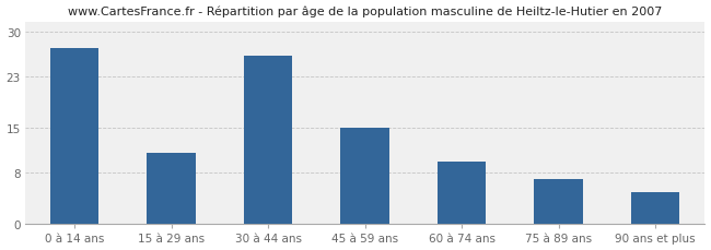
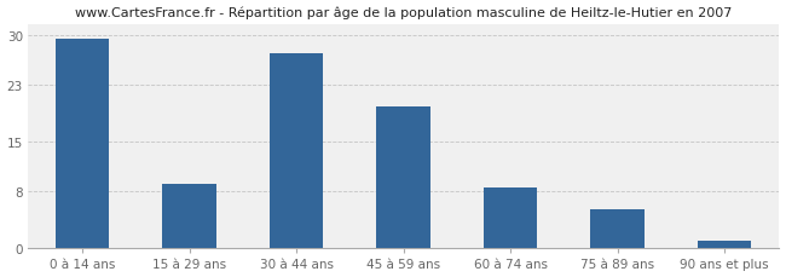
0 à 14 ans: 27.4 -> 29.5
15 à 29 ans: 11.0 -> 9.0
30 à 44 ans: 26.2 -> 27.5
45 à 59 ans: 15.0 -> 20.0
60 à 74 ans: 9.8 -> 8.5
75 à 89 ans: 7.0 -> 5.5
90 ans et plus: 5.0 -> 1.0
